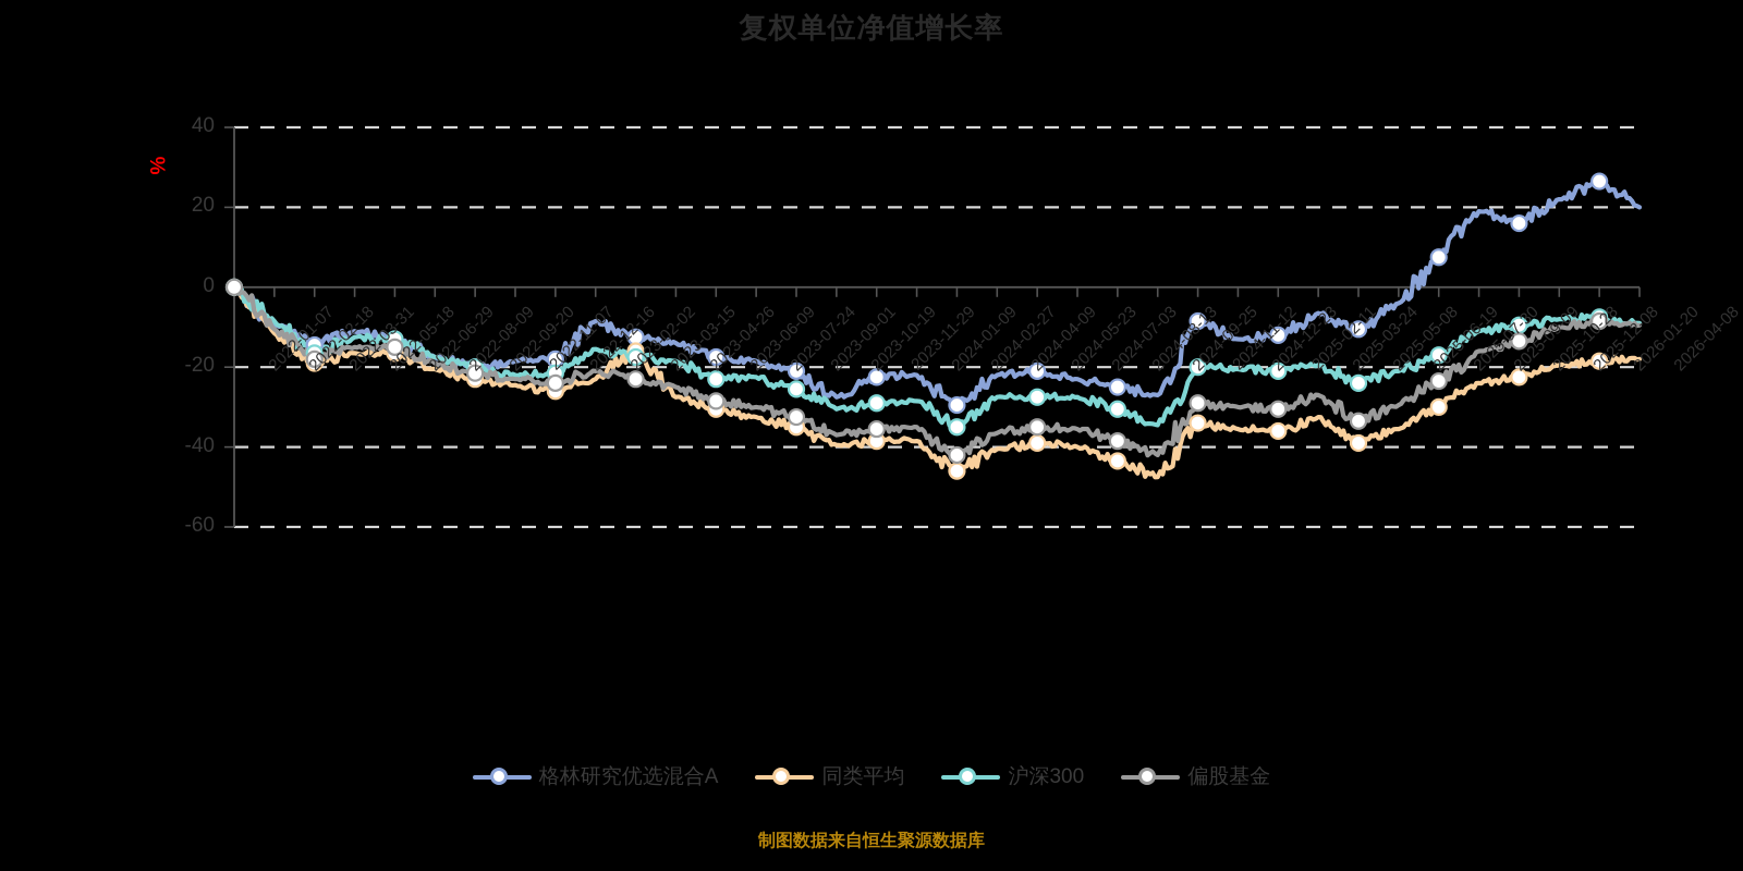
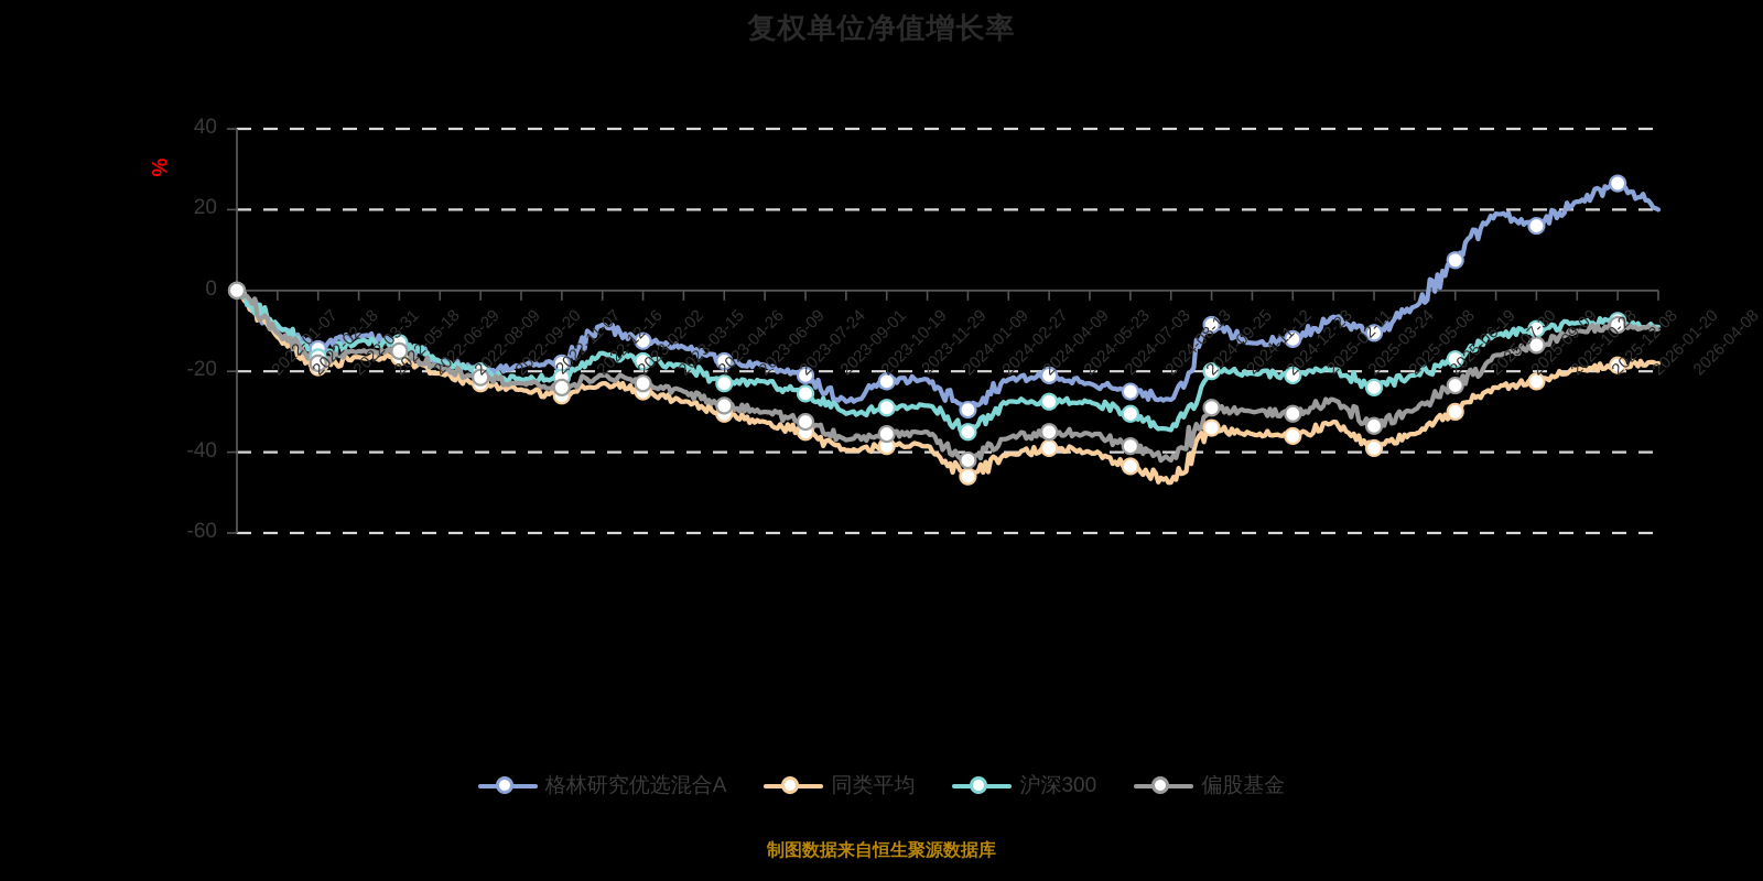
同类平均/2023-03-15: -16 -> -25
